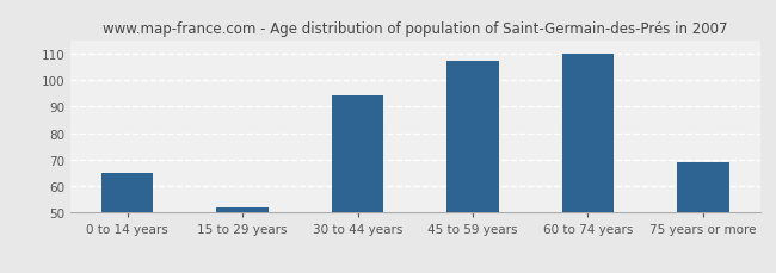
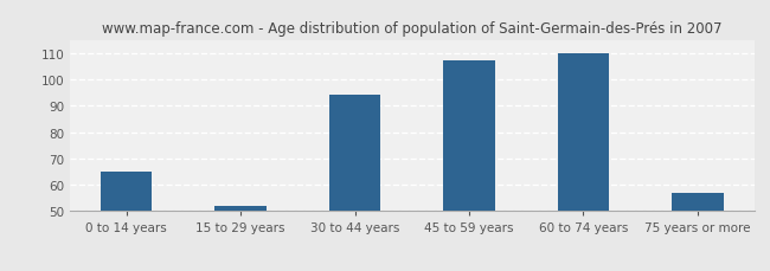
75 years or more: 69 -> 57
